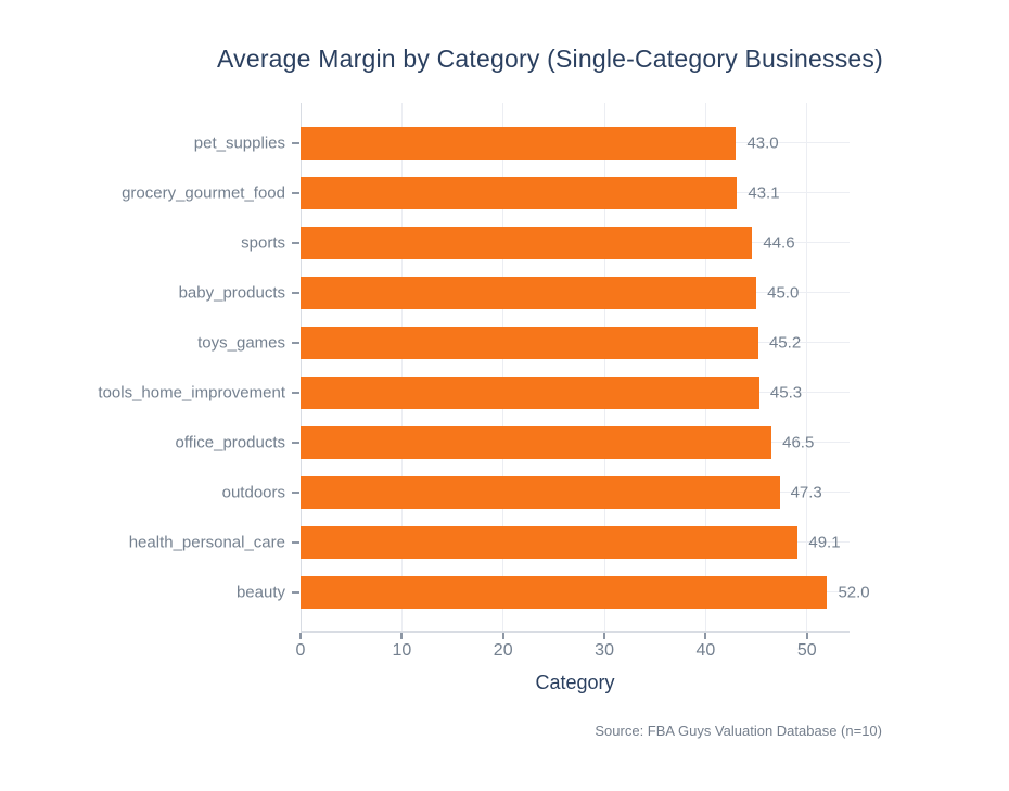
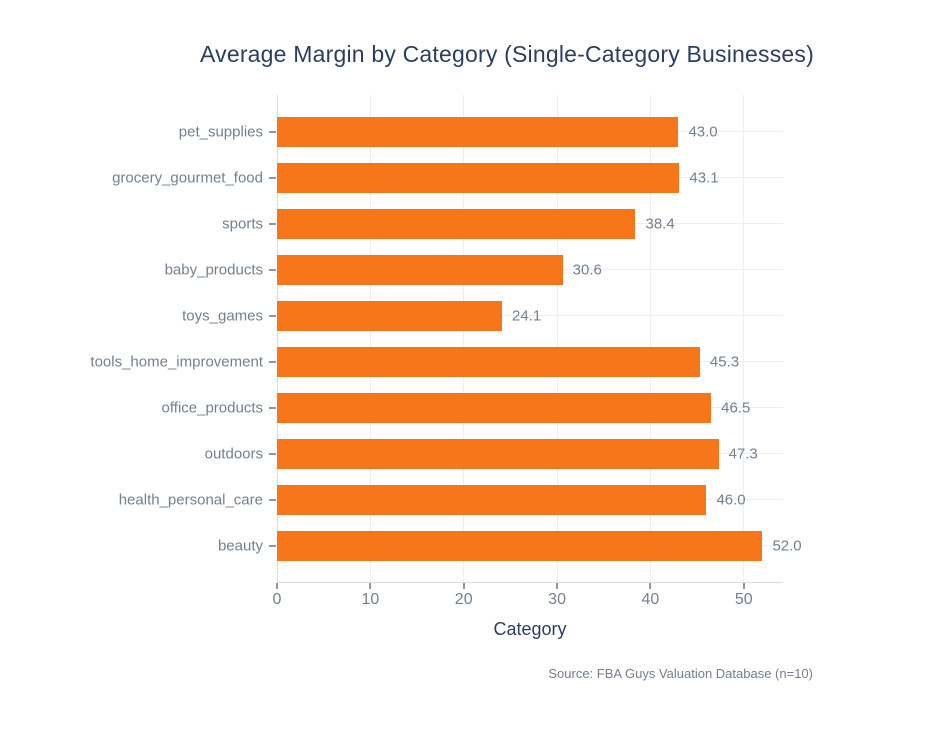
sports: 44.6 -> 38.4
baby_products: 45.0 -> 30.6
toys_games: 45.2 -> 24.1
health_personal_care: 49.1 -> 46.0
